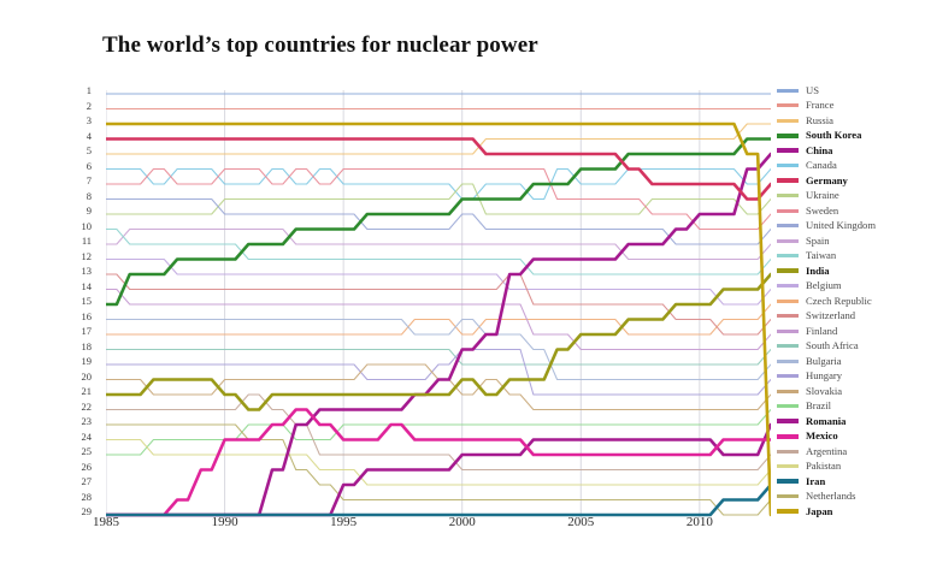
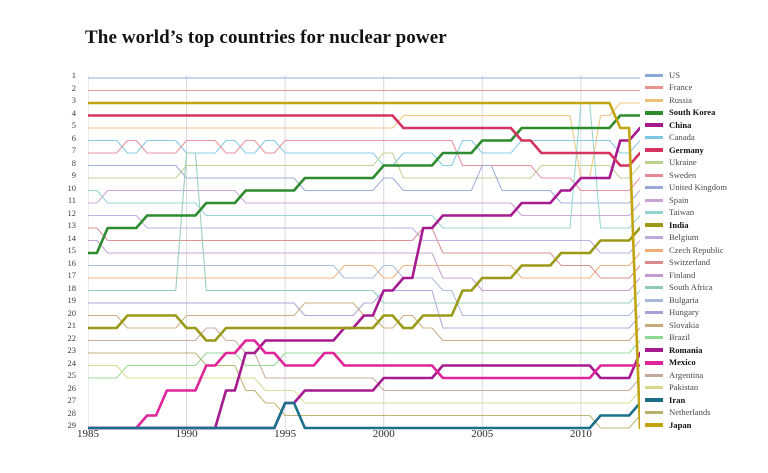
South Africa/1990: 18 -> 7
Mexico/1990: 24 -> 26
Iran/1995: 29 -> 27
United Kingdom/2005: 10 -> 8
Russia/2010: 4 -> 9
Taiwan/2010: 13 -> 3
